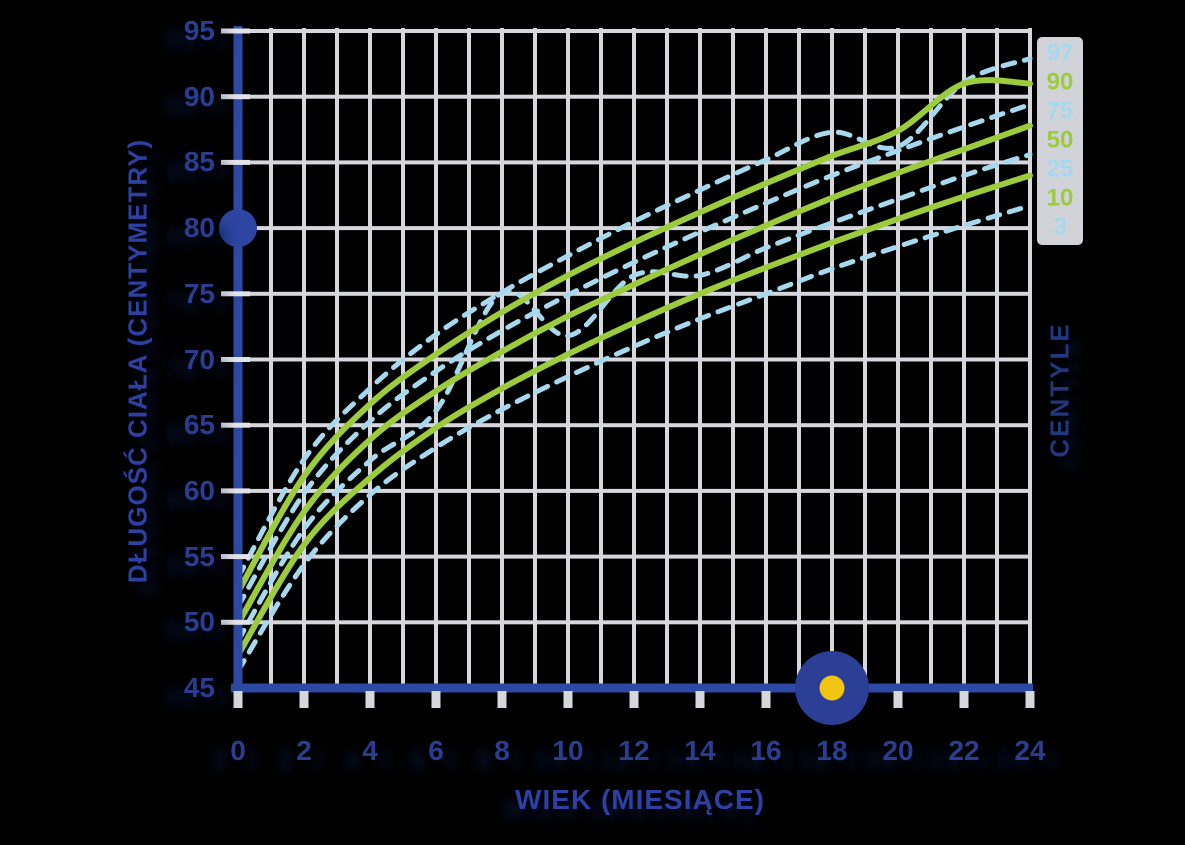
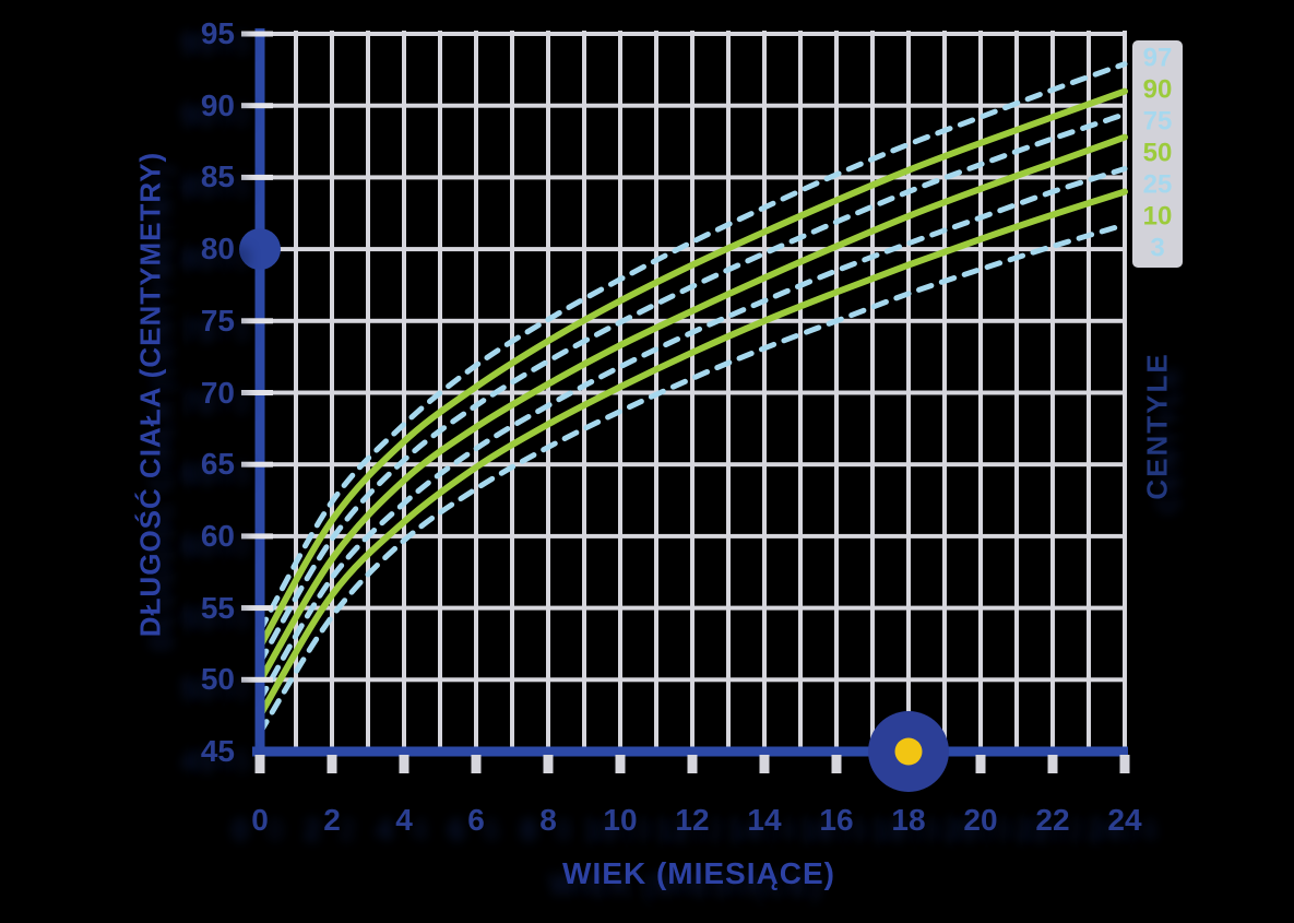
25/8: 75.1 -> 69.1
25/12: 76.4 -> 74.2
97/20: 86.2 -> 89.2
90/22: 91.0 -> 89.2
